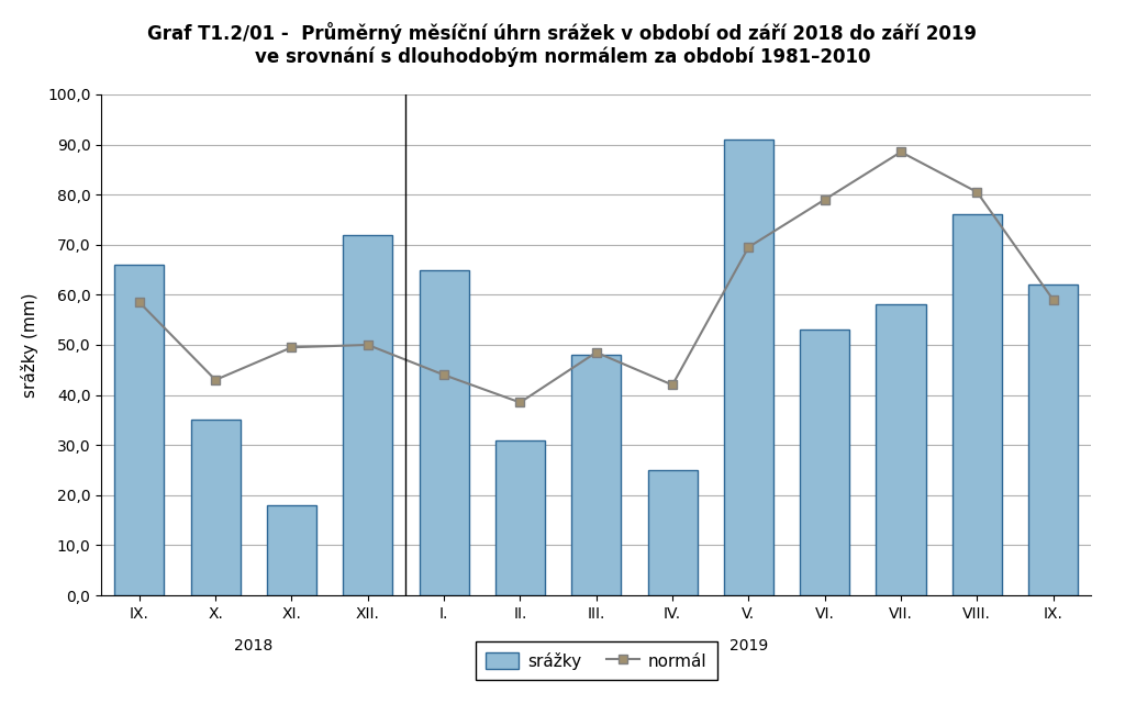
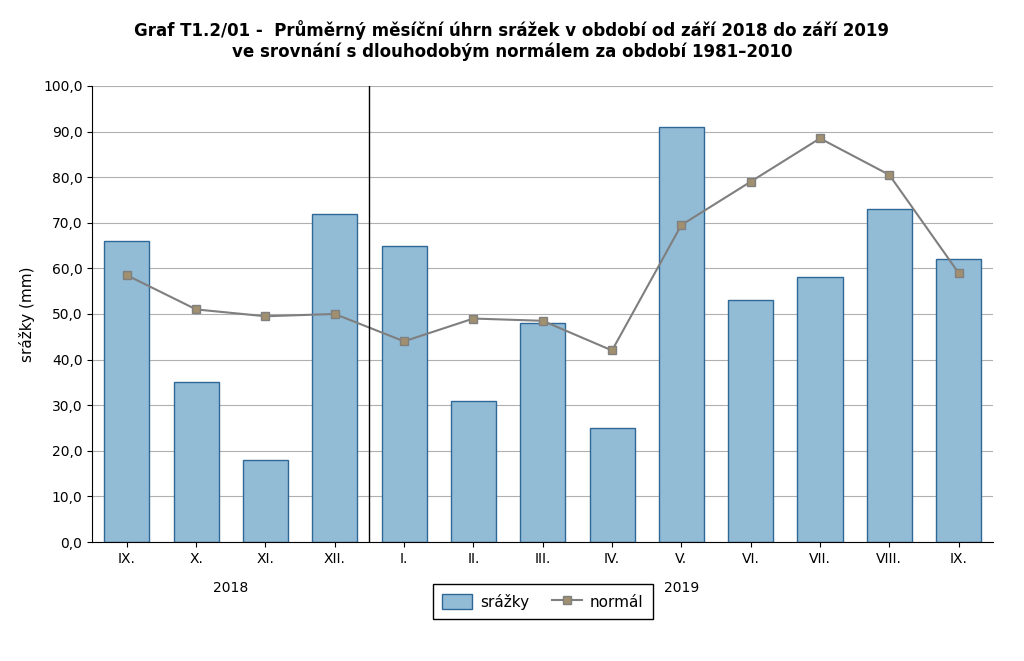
normál/X.: 43,0 -> 51,0
normál/II.: 38,5 -> 49,0
srážky/VIII.: 76 -> 73
